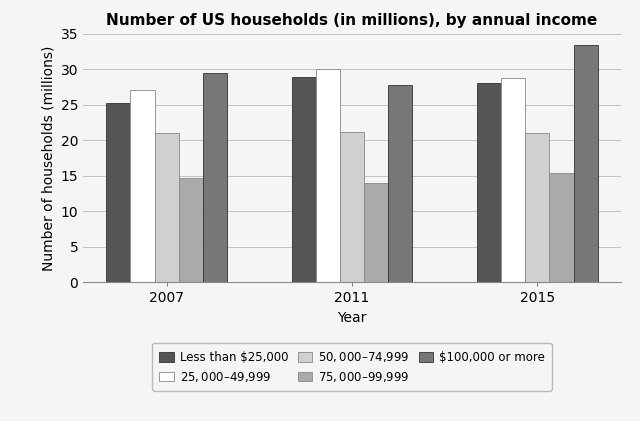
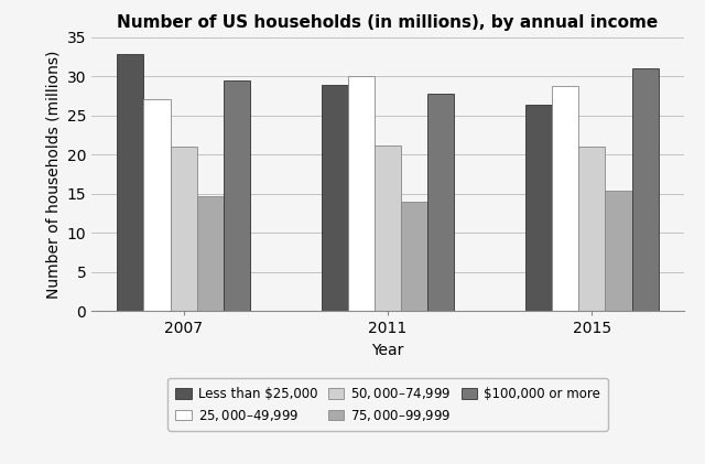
Less than $25,000/2007: 25.3 -> 32.8
Less than $25,000/2015: 28.0 -> 26.4
$100,000 or more/2015: 33.4 -> 31.0
